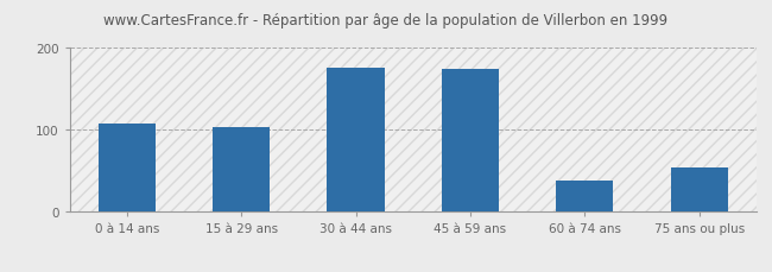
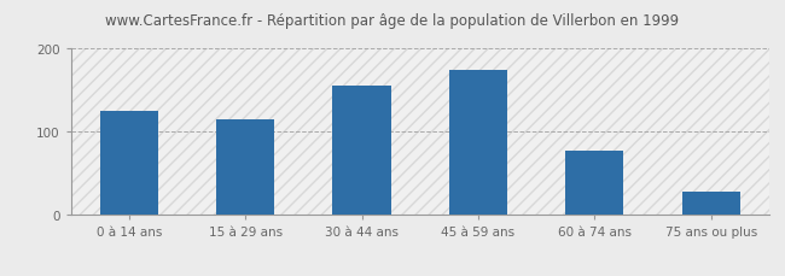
0 à 14 ans: 108 -> 125
15 à 29 ans: 104 -> 115
30 à 44 ans: 176 -> 155
60 à 74 ans: 38 -> 78
75 ans ou plus: 54 -> 28
